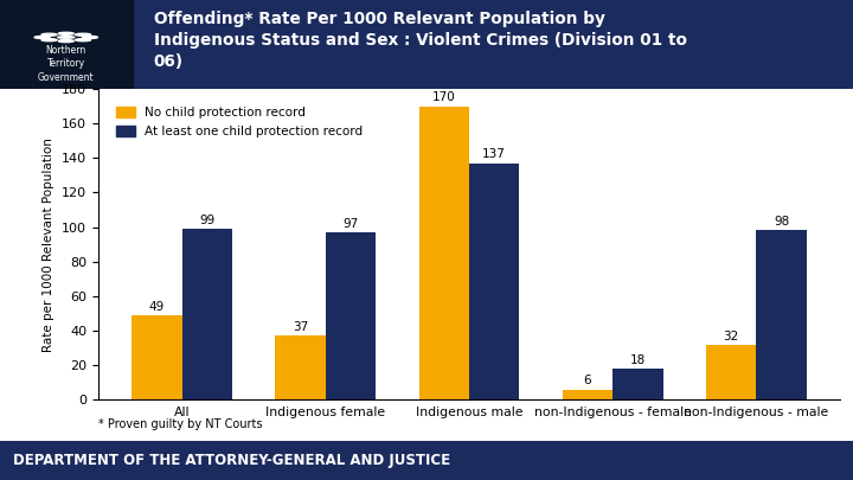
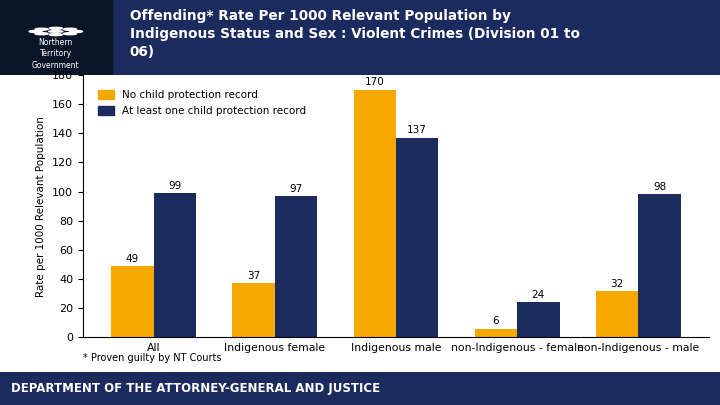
At least one child protection record/non-Indigenous - female: 18 -> 24
